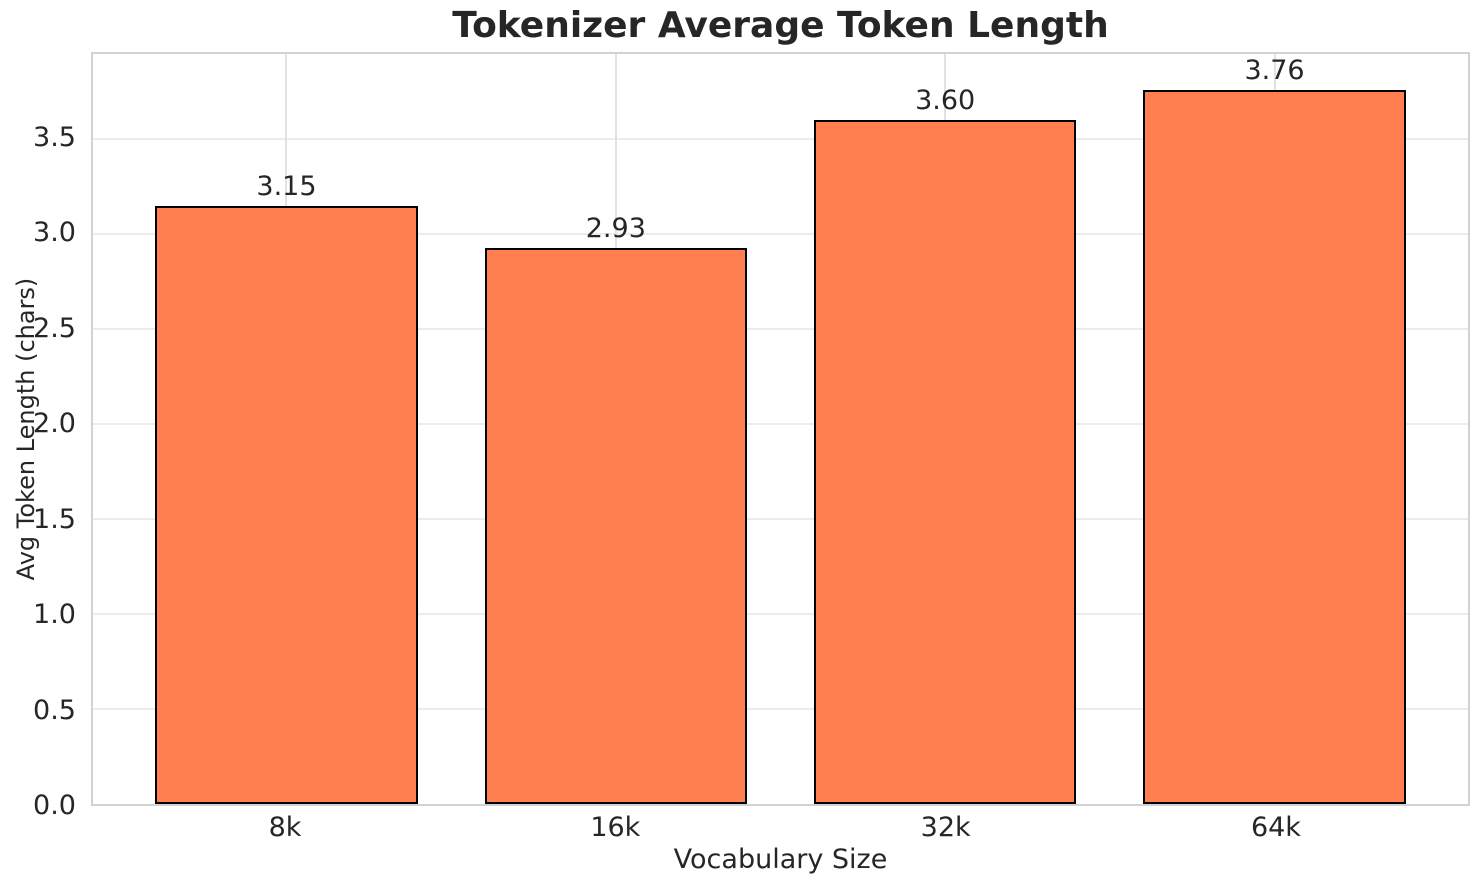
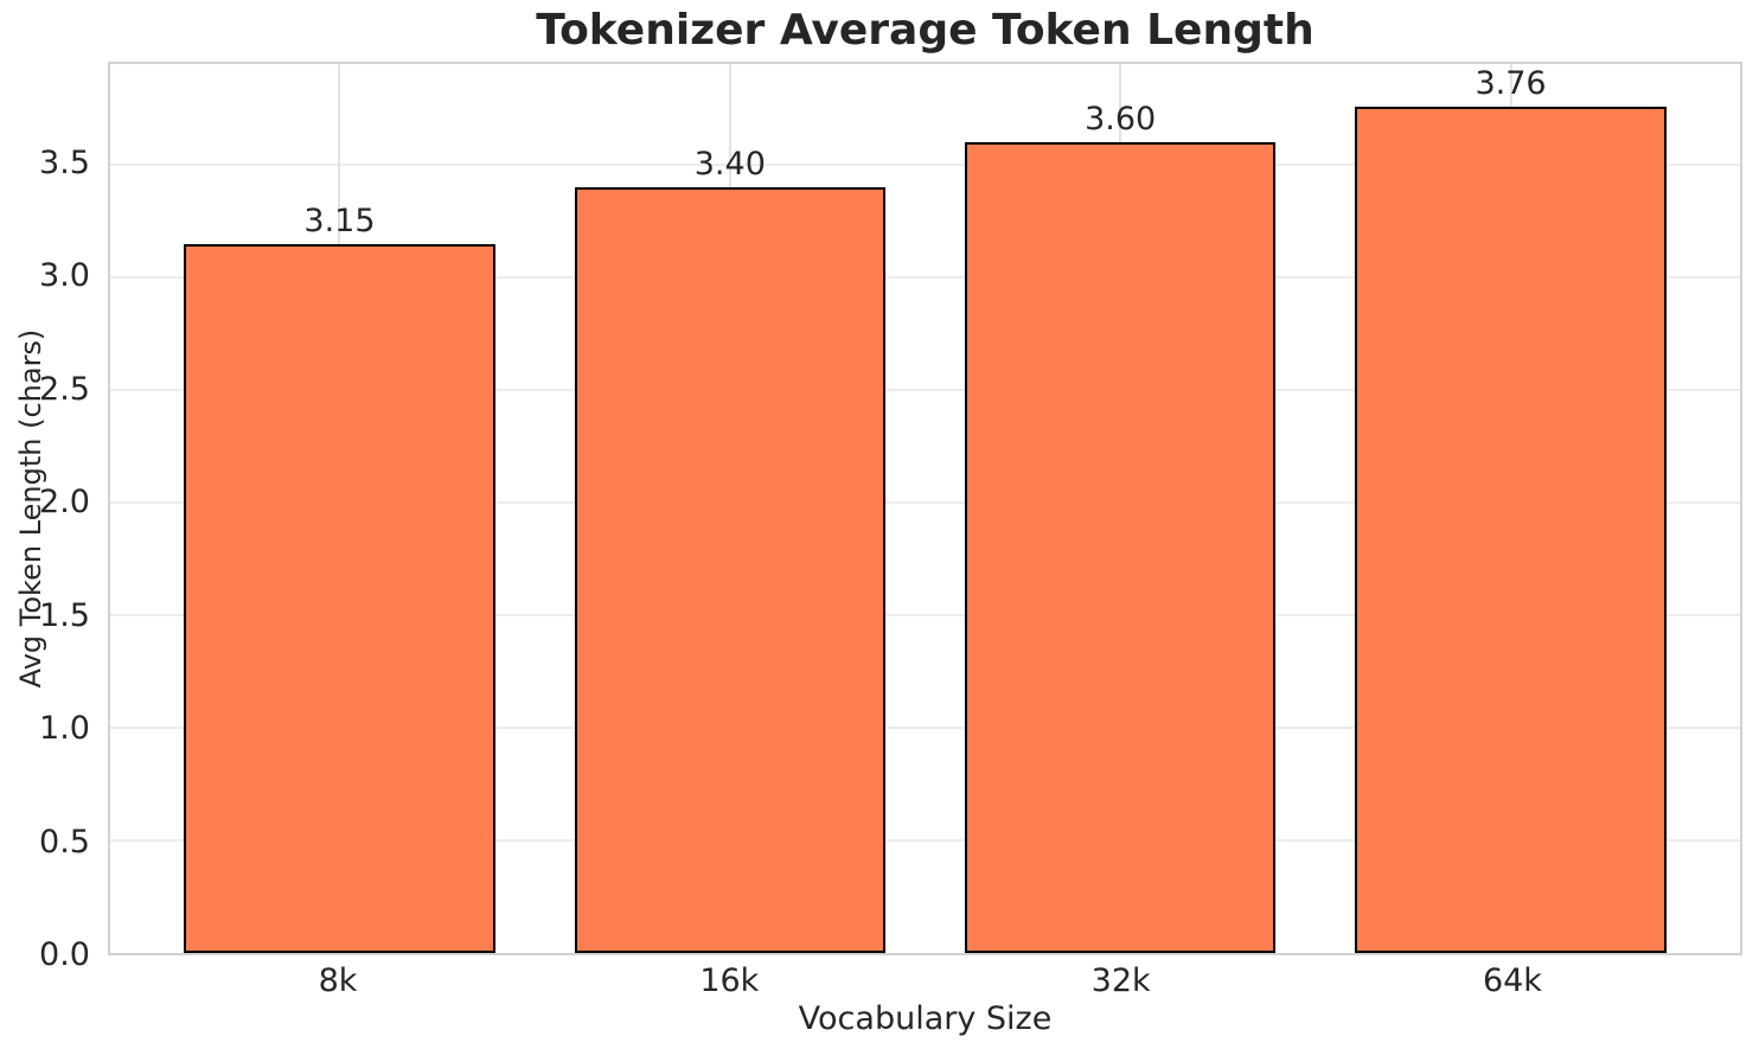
16k: 2.93 -> 3.40
